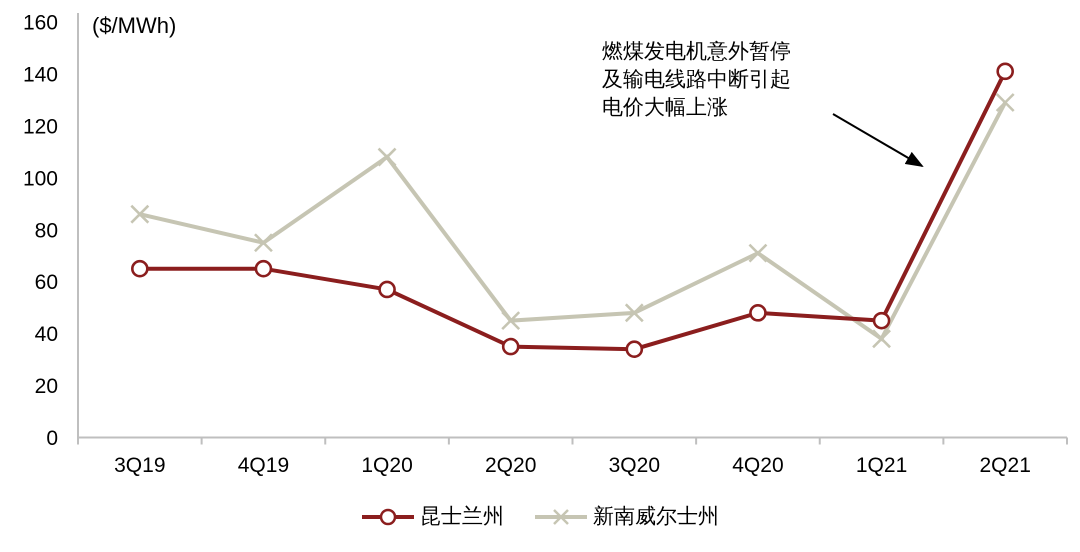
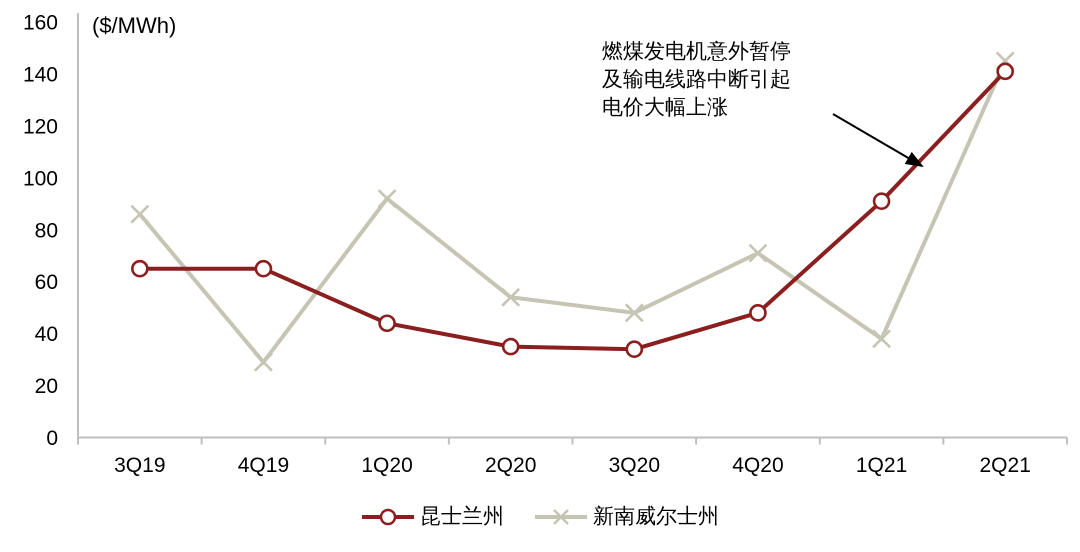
新南威尔士州/4Q19: 75 -> 29
昆士兰州/1Q20: 57 -> 44
新南威尔士州/1Q20: 108 -> 92
新南威尔士州/2Q20: 45 -> 54
昆士兰州/1Q21: 45 -> 91
新南威尔士州/2Q21: 129 -> 145
